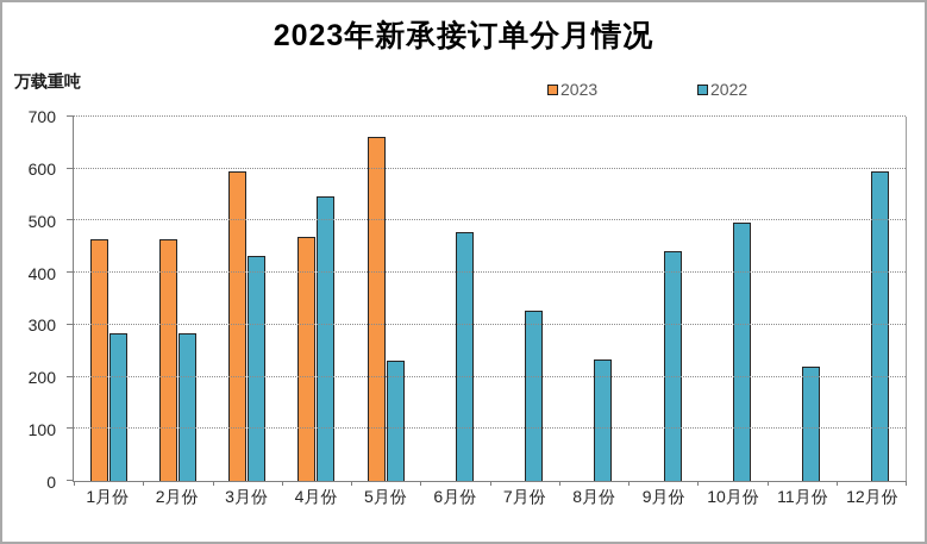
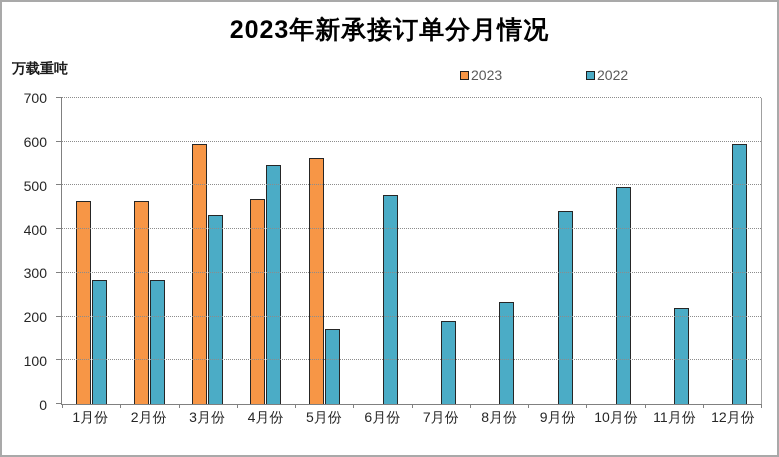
2023/5月份: 660 -> 560
2022/5月份: 230 -> 170
2022/7月份: 330 -> 190
